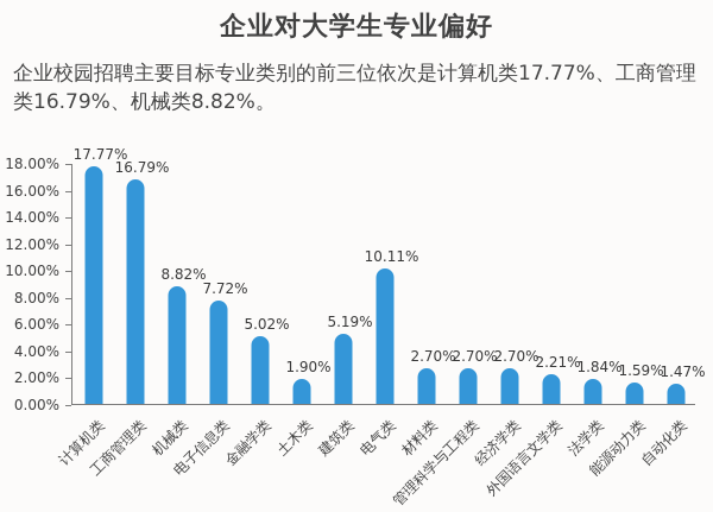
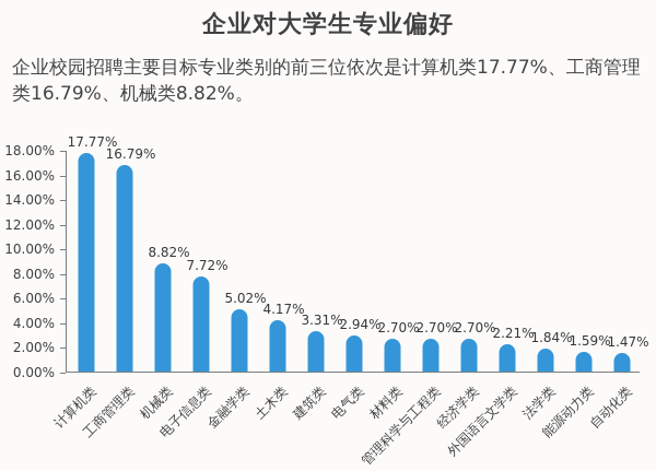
土木类: 1.90% -> 4.17%
建筑类: 5.19% -> 3.31%
电气类: 10.11% -> 2.94%
